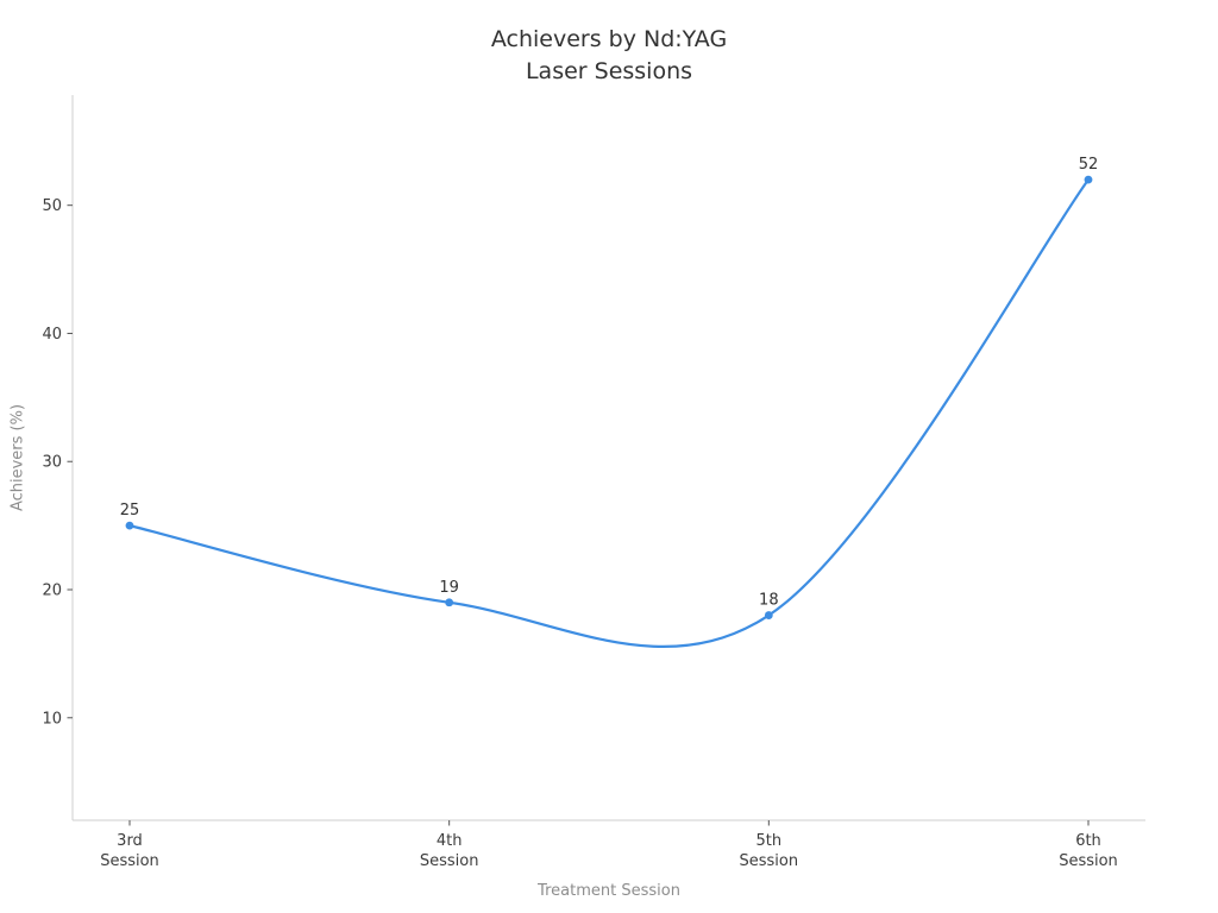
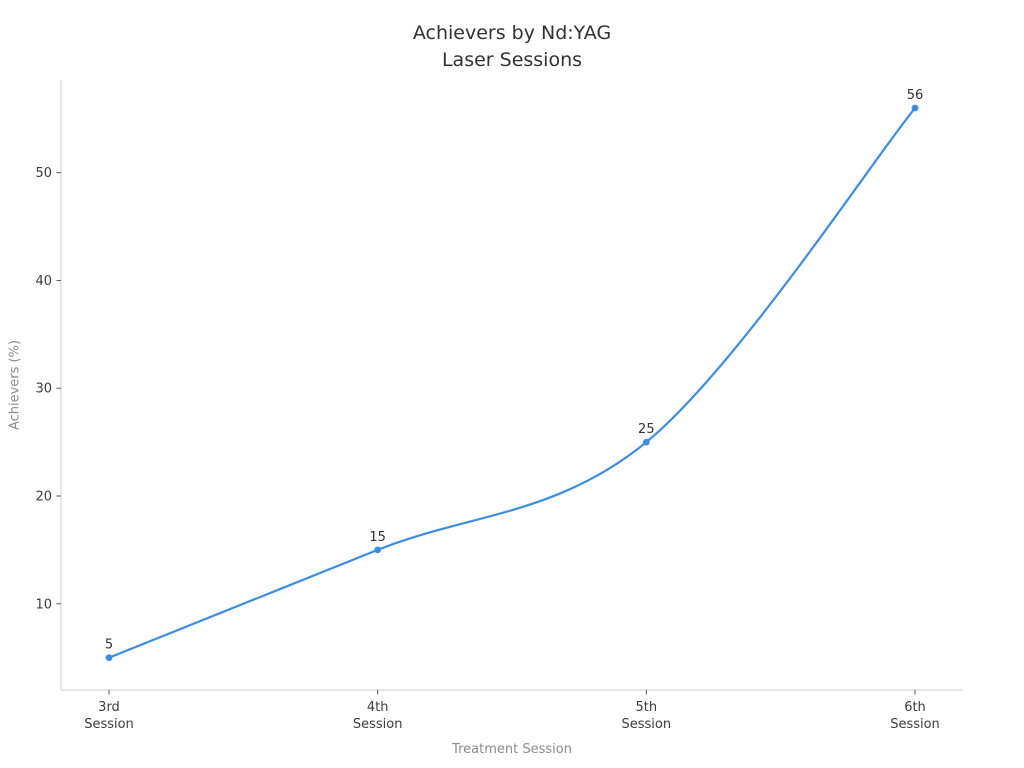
3rd Session: 25 -> 5
4th Session: 19 -> 15
5th Session: 18 -> 25
6th Session: 52 -> 56
